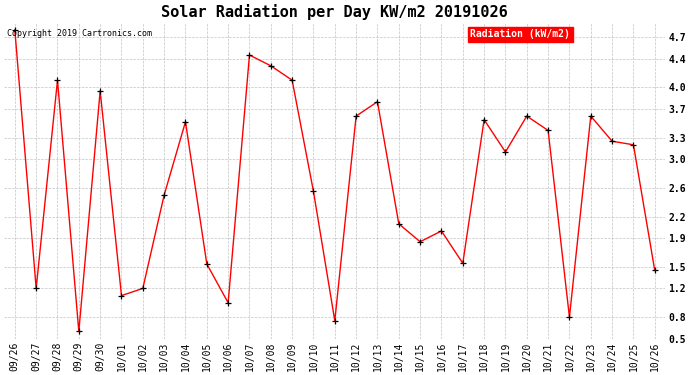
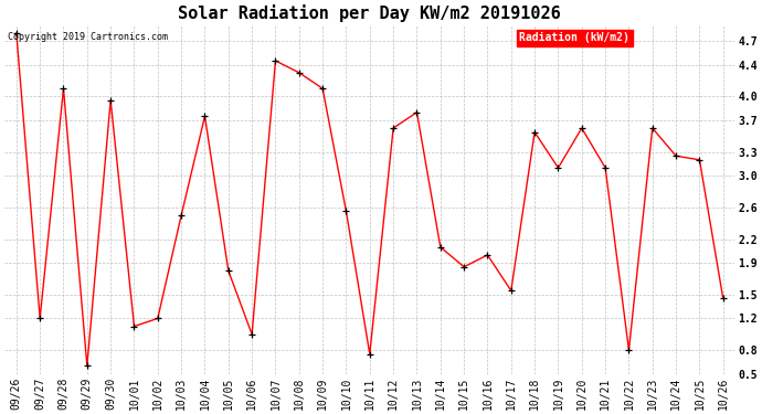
10/04: 3.52 -> 3.75
10/05: 1.54 -> 1.80
10/21: 3.40 -> 3.10
